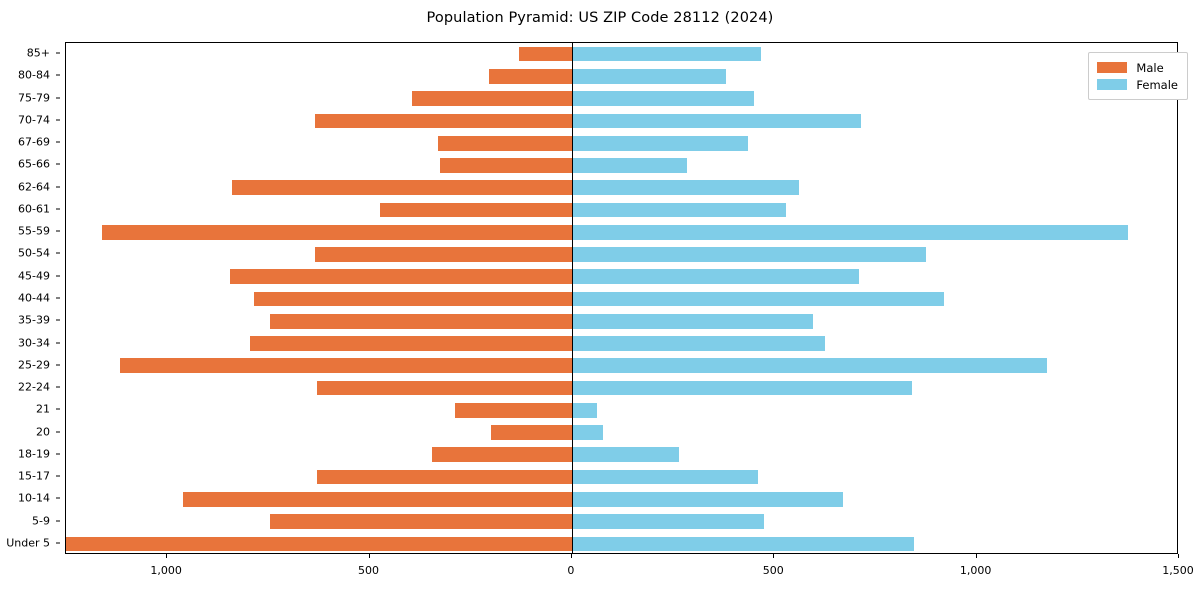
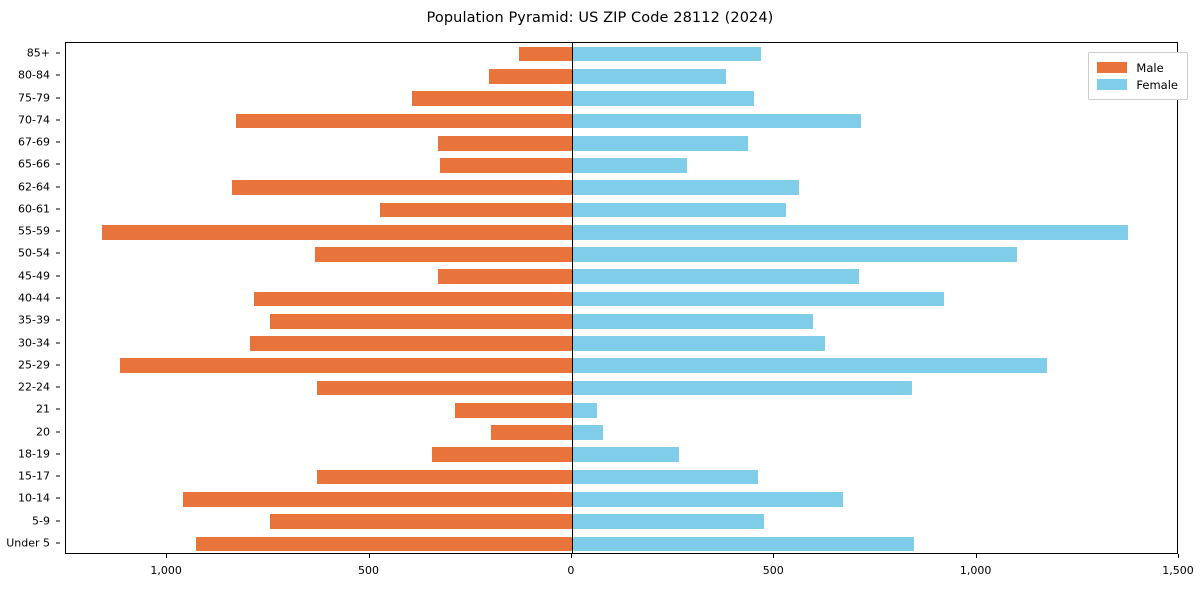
Male/70-74: 640 -> 830
Female/50-54: 880 -> 1100
Male/45-49: 840 -> 330
Male/Under 5: 1250 -> 930
